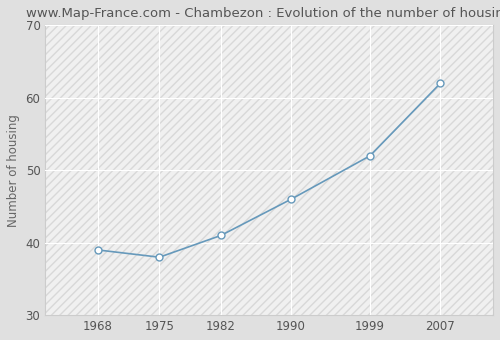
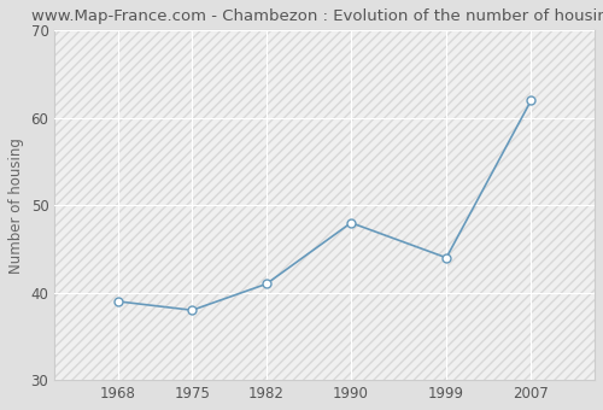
1990: 46 -> 48
1999: 52 -> 44
